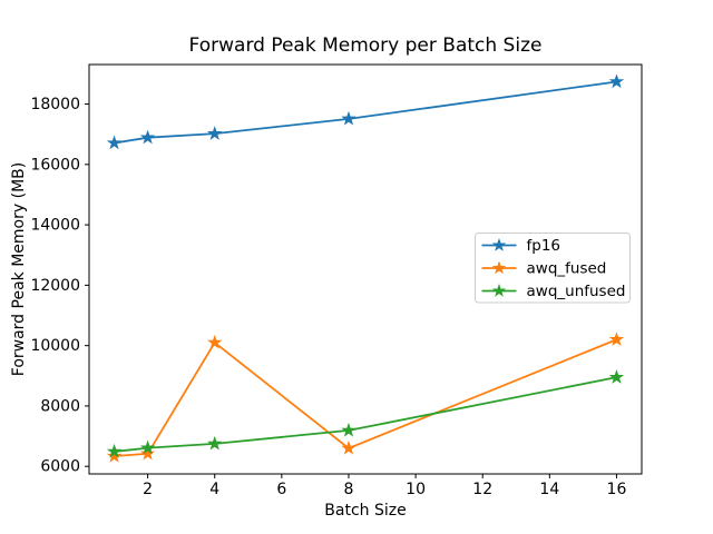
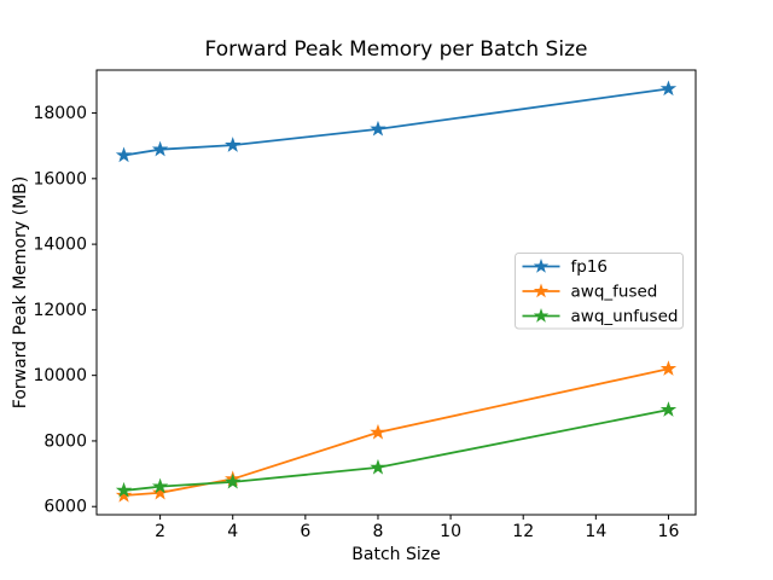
awq_fused/4: 10100 -> 6800
awq_fused/8: 6600 -> 8300
